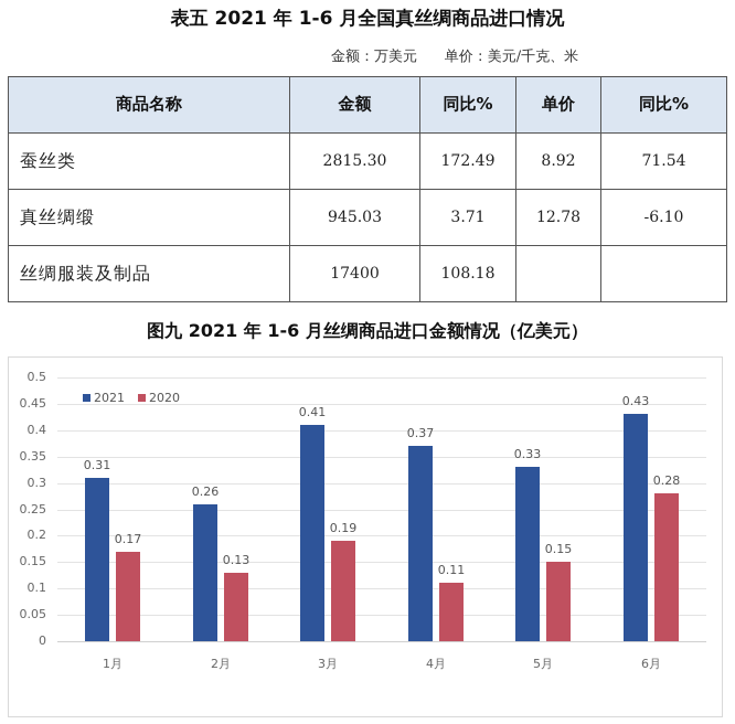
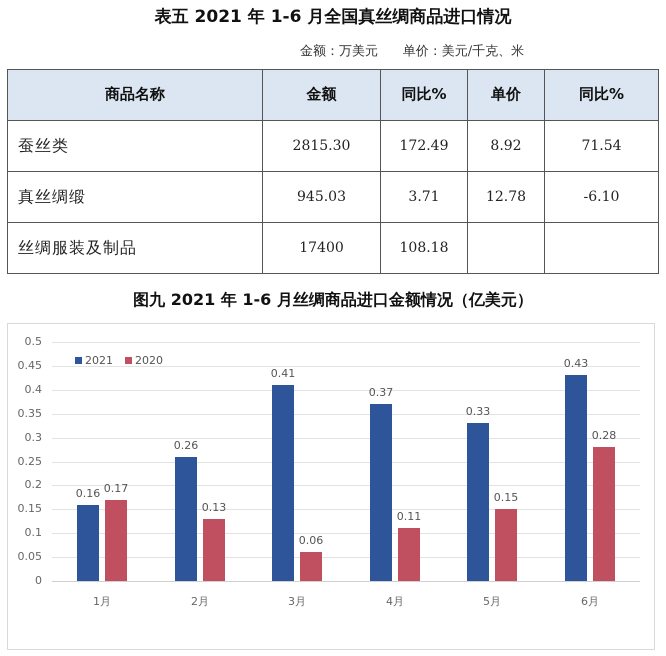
2021/1月: 0.31 -> 0.16
2020/3月: 0.19 -> 0.06
